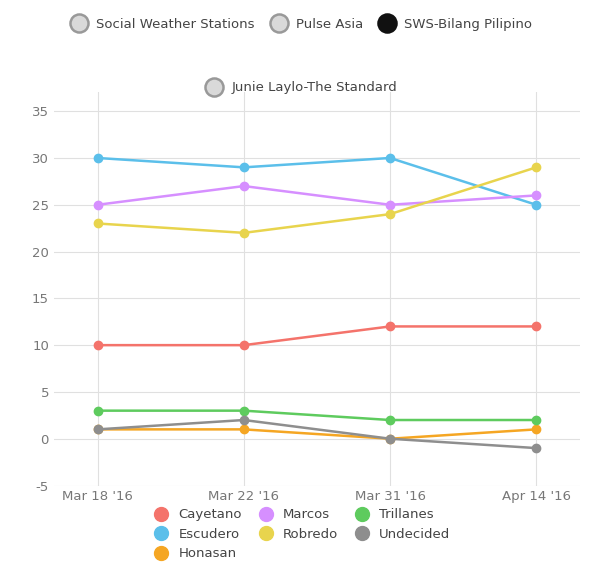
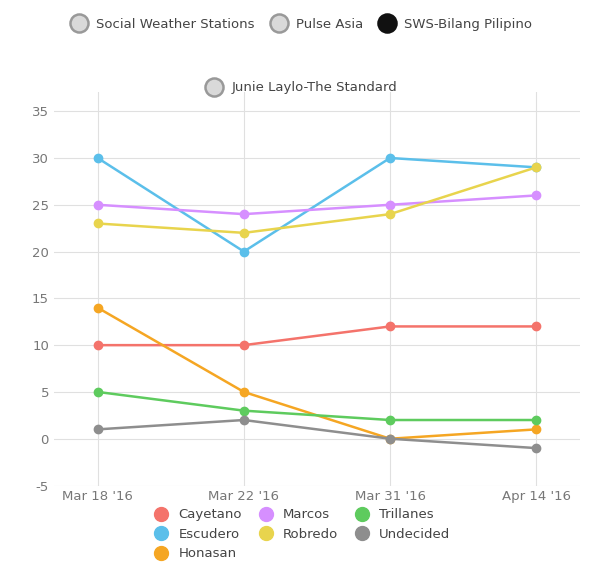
Honasan/Mar 18 '16: 1 -> 14
Trillanes/Mar 18 '16: 3 -> 5
Escudero/Mar 22 '16: 29 -> 20
Honasan/Mar 22 '16: 1 -> 5
Marcos/Mar 22 '16: 27 -> 24
Escudero/Apr 14 '16: 25 -> 29
